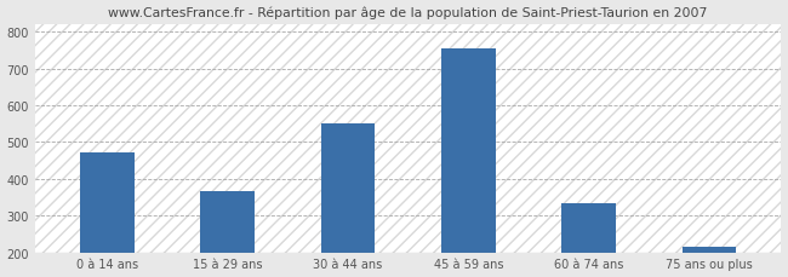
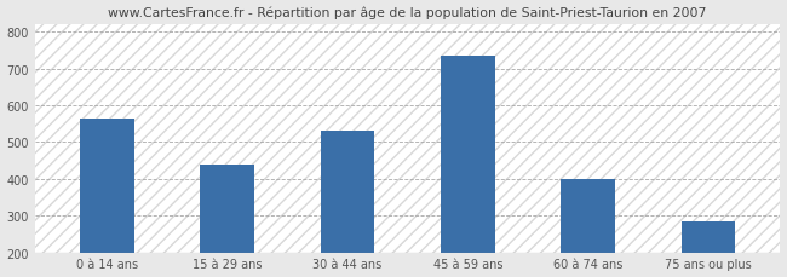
0 à 14 ans: 470 -> 565
15 à 29 ans: 365 -> 440
30 à 44 ans: 550 -> 530
45 à 59 ans: 755 -> 735
60 à 74 ans: 335 -> 400
75 ans ou plus: 215 -> 285
